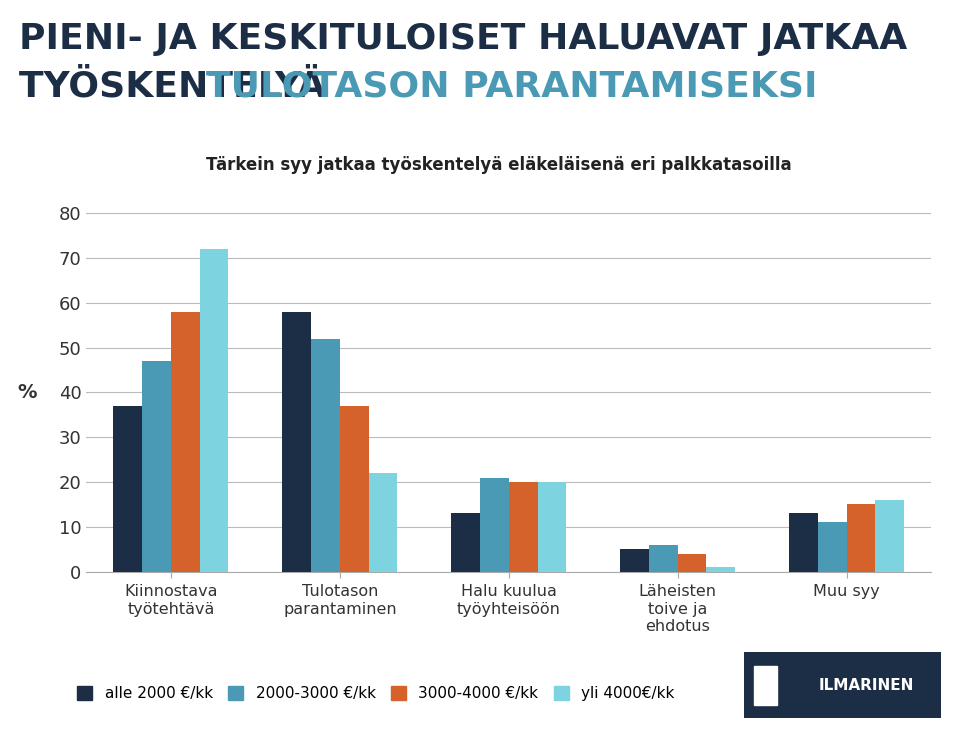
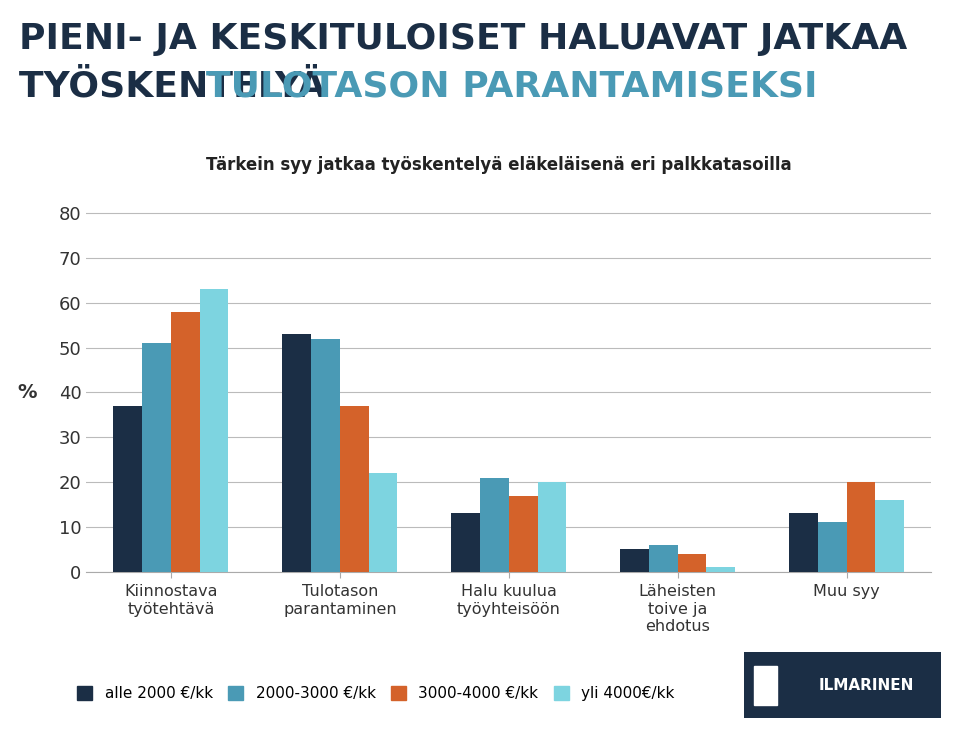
2000-3000 €/kk/Kiinnostava työtehtävä: 47 -> 51
yli 4000€/kk/Kiinnostava työtehtävä: 72 -> 63
alle 2000 €/kk/Tulotason parantaminen: 58 -> 53
3000-4000 €/kk/Halu kuulua työyhteisöön: 20 -> 17
3000-4000 €/kk/Muu syy: 15 -> 20
